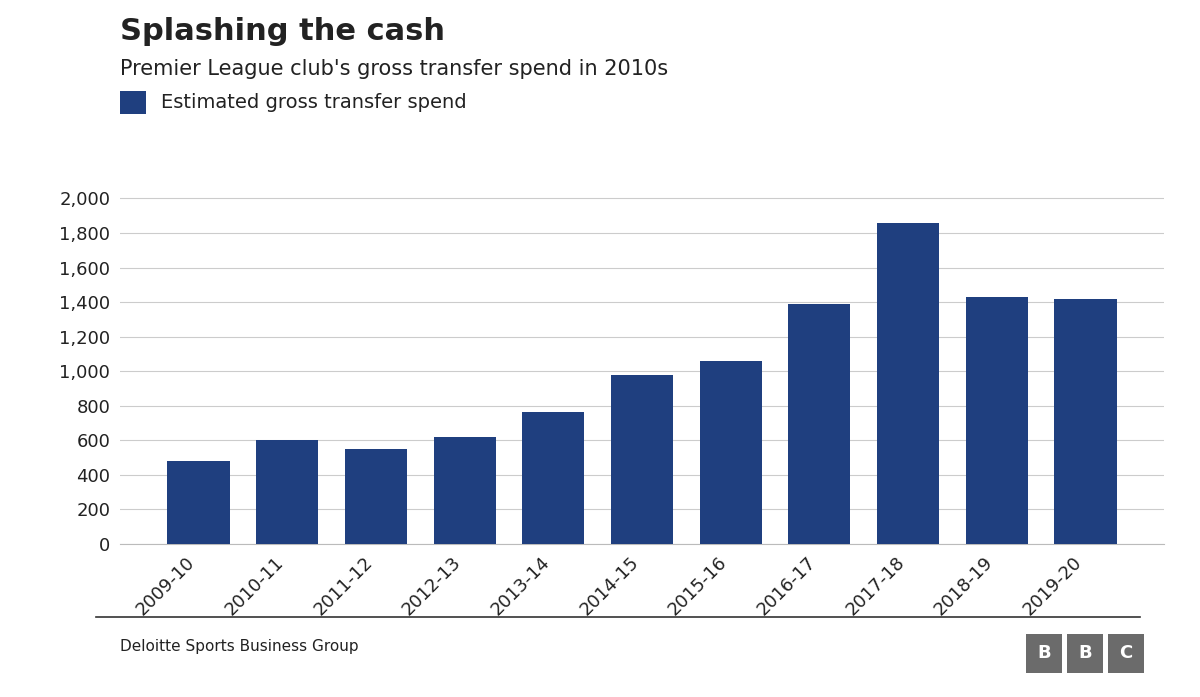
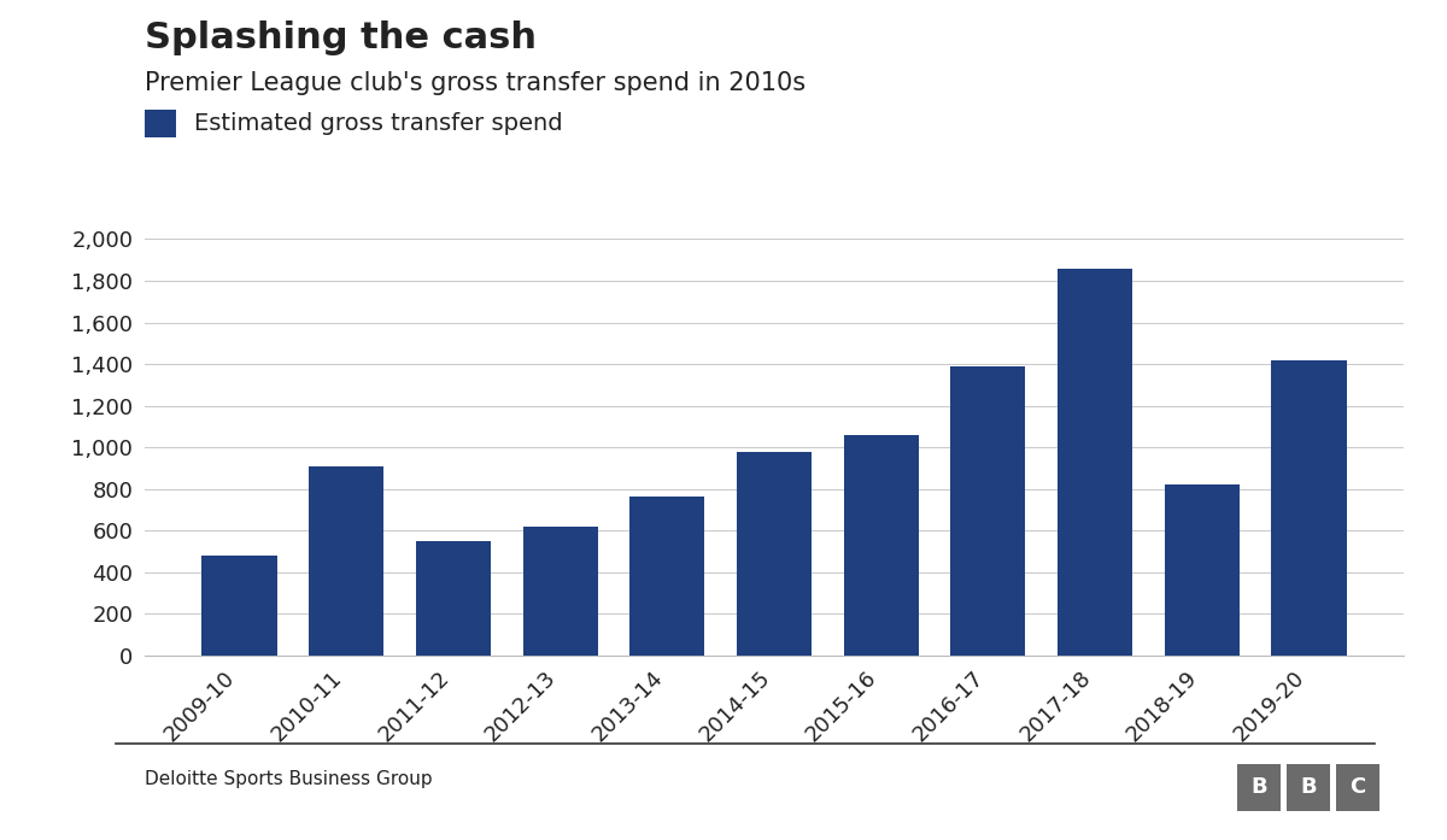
2010-11: 600 -> 910
2018-19: 1,430 -> 820
